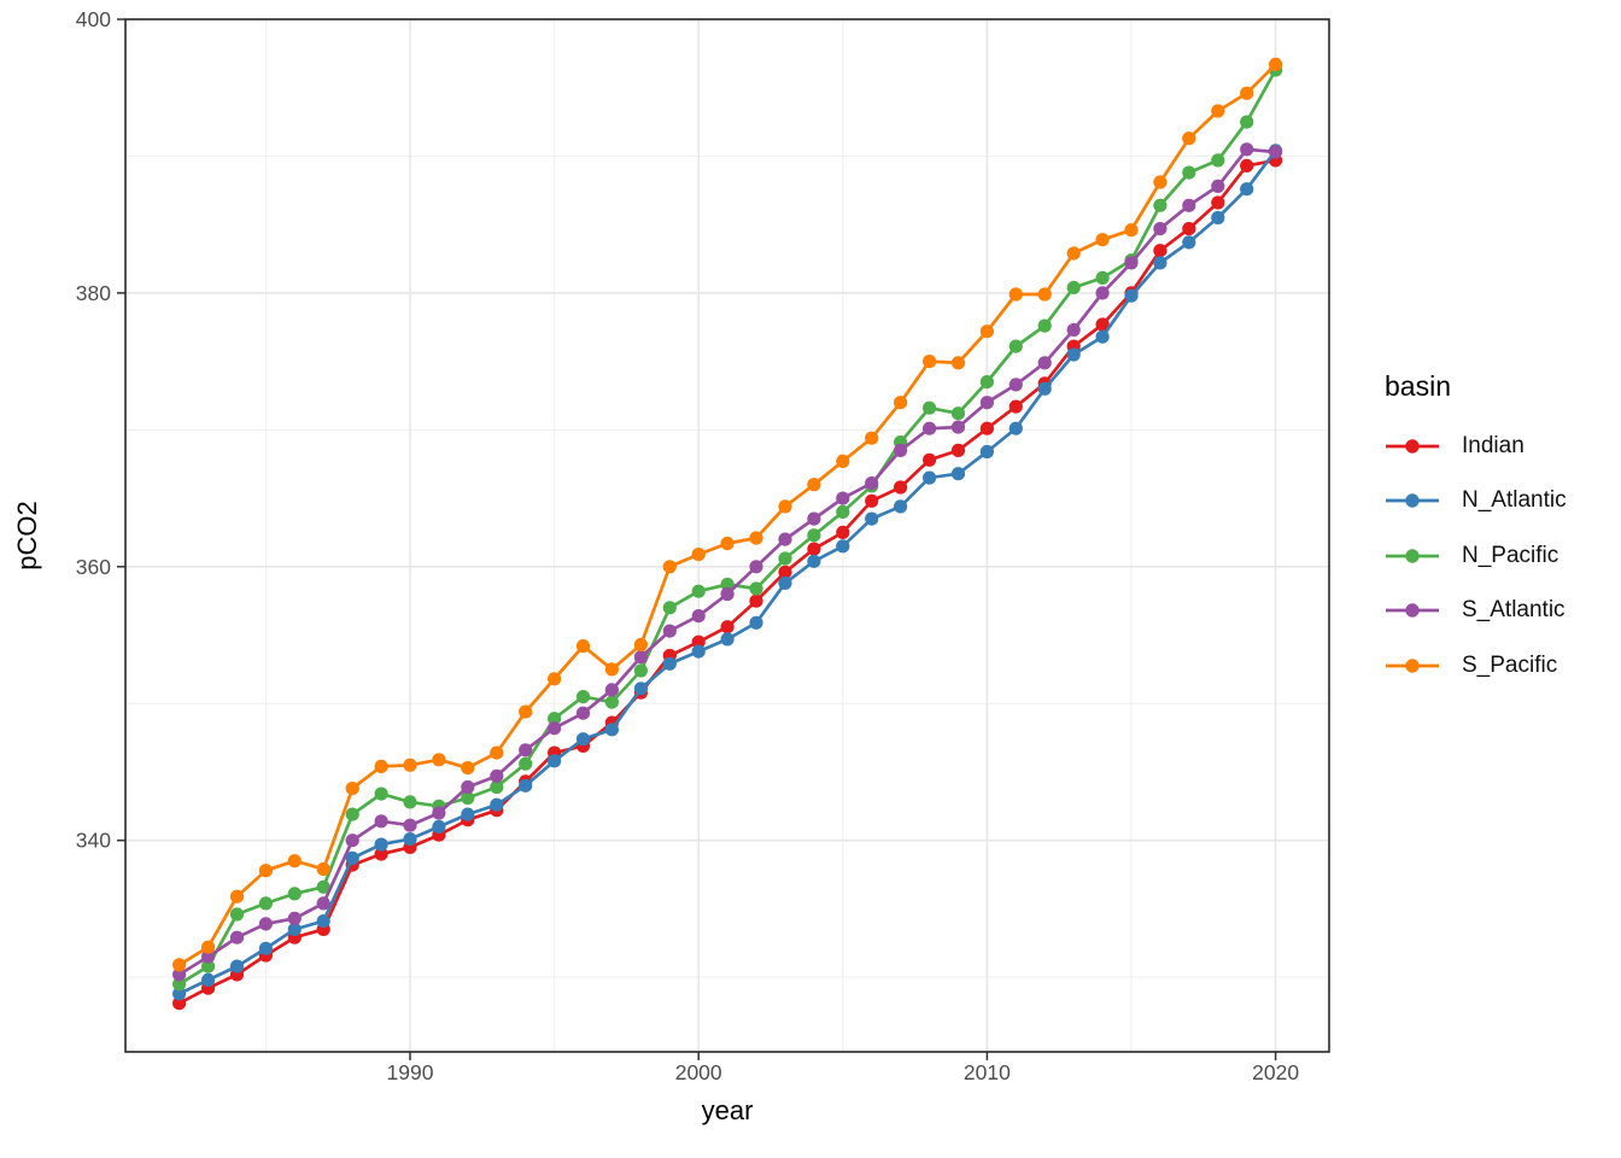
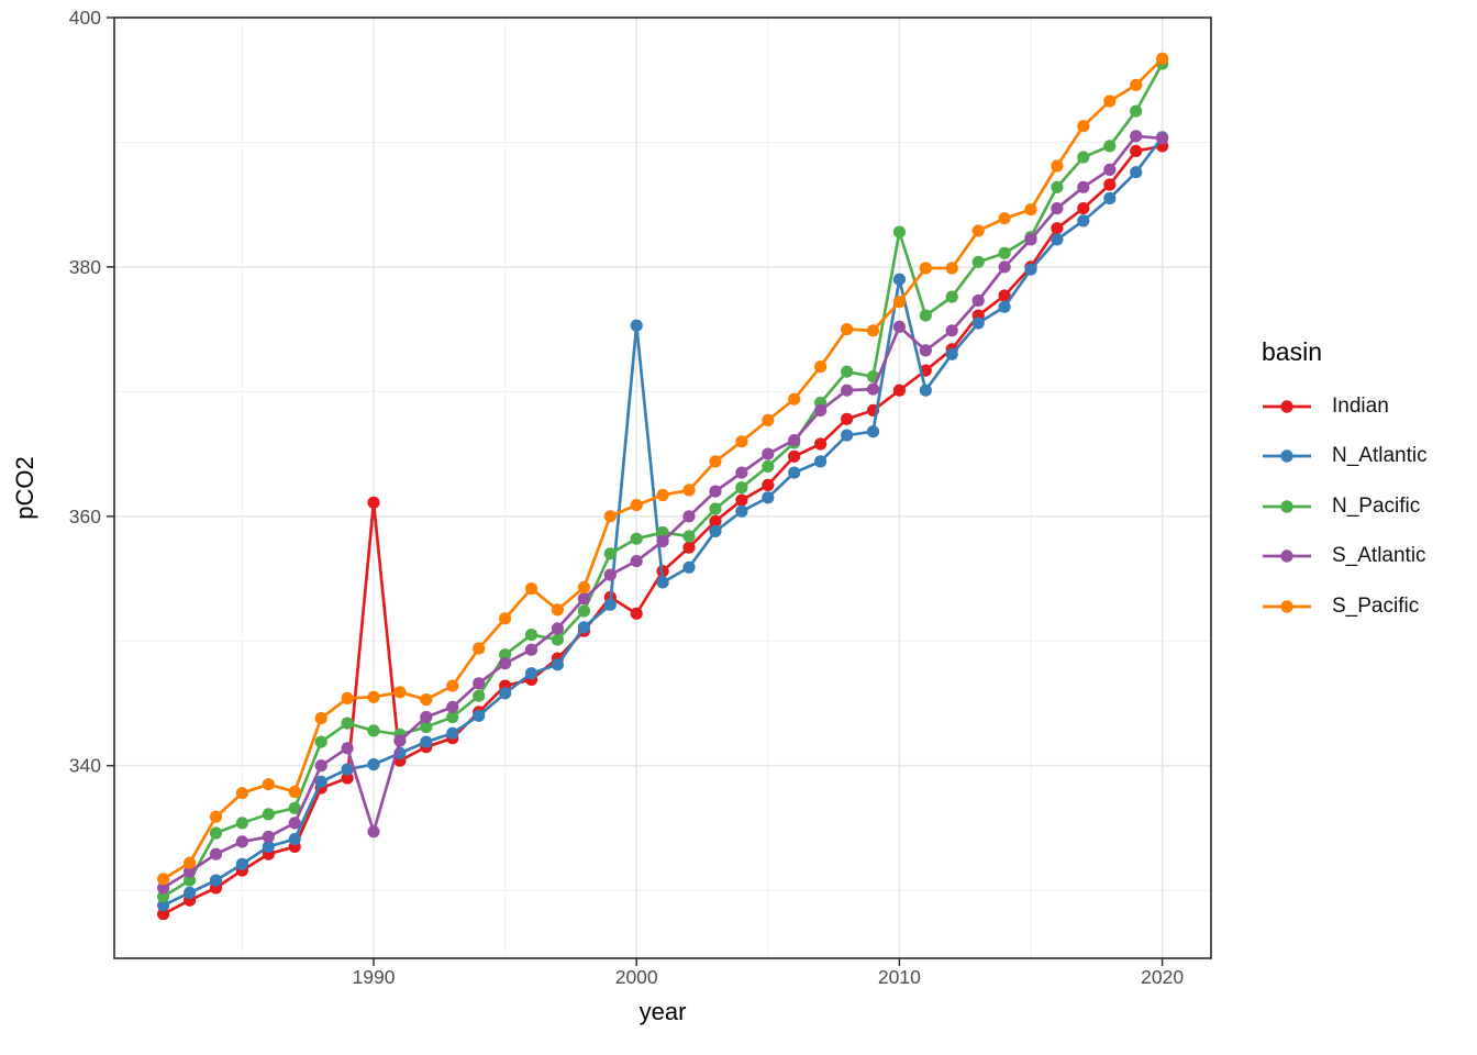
Indian/1990: 339.5 -> 361.1
S_Atlantic/1990: 341.1 -> 334.7
Indian/2000: 354.5 -> 352.2
N_Atlantic/2000: 353.8 -> 375.3
N_Atlantic/2010: 368.4 -> 379.0
N_Pacific/2010: 373.5 -> 382.8
S_Atlantic/2010: 372.0 -> 375.2
